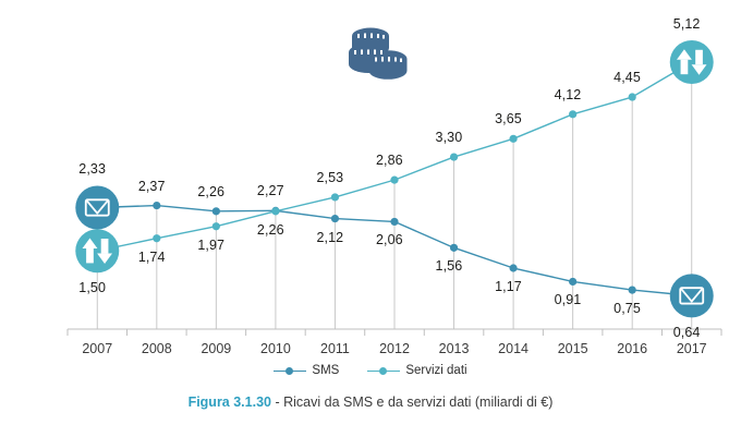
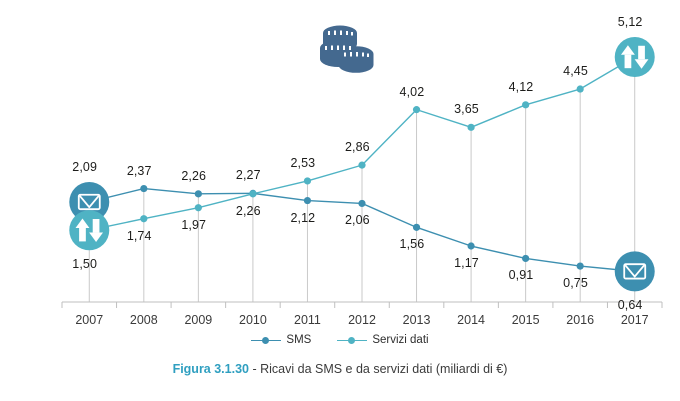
SMS/2007: 2,33 -> 2,09
Servizi dati/2013: 3,30 -> 4,02
